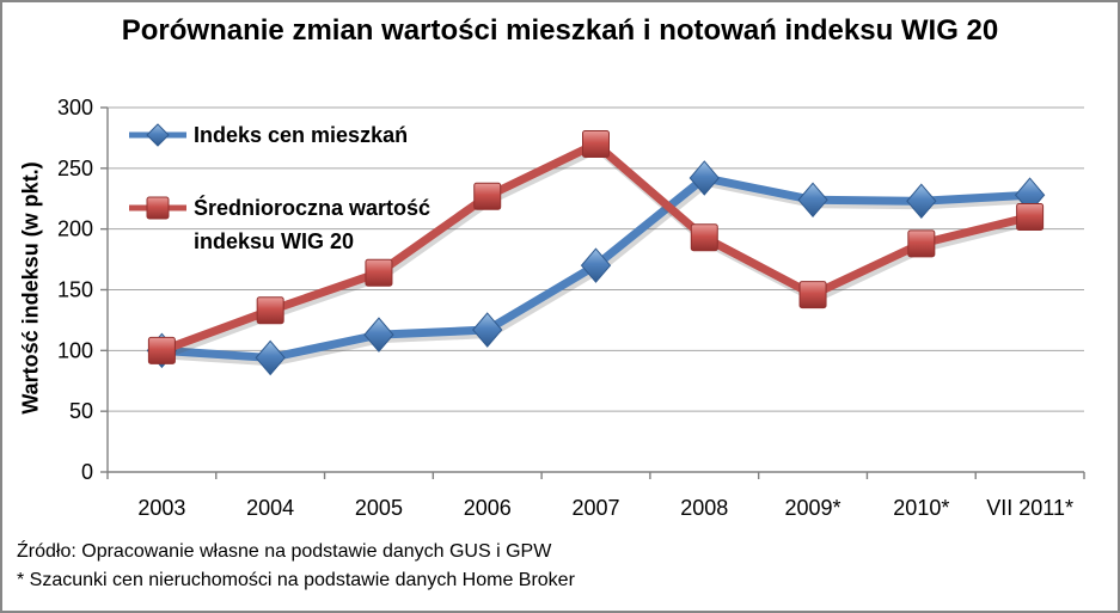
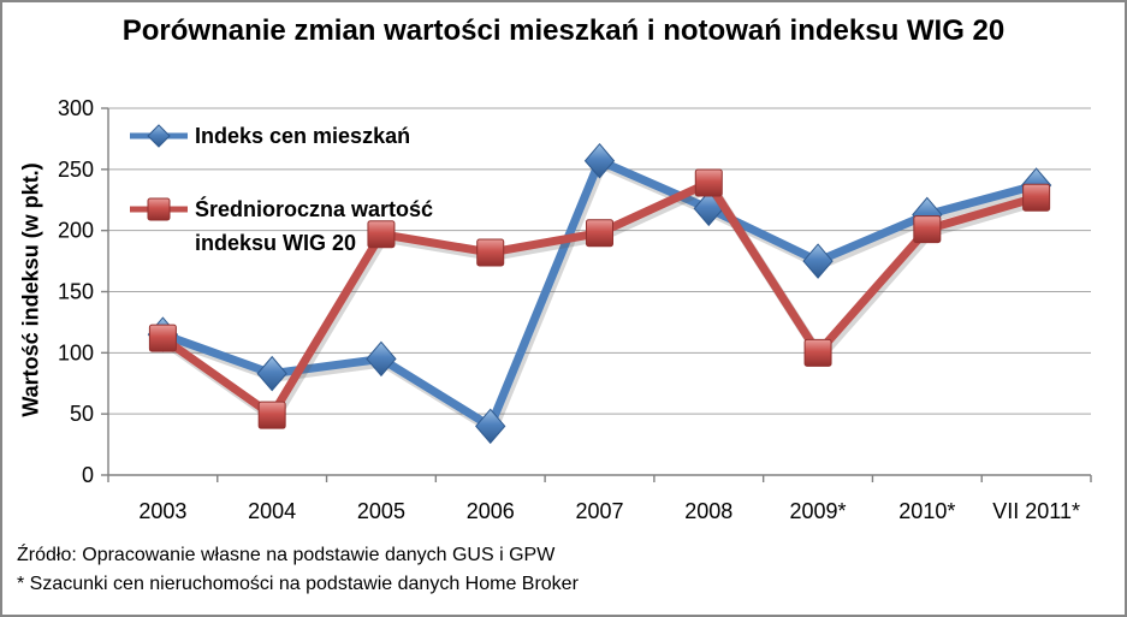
Indeks cen mieszkań/2003: 100 -> 115
Średnioroczna wartość indeksu WIG 20/2003: 100 -> 112
Indeks cen mieszkań/2004: 94 -> 83
Średnioroczna wartość indeksu WIG 20/2004: 133 -> 49
Indeks cen mieszkań/2005: 113 -> 95
Średnioroczna wartość indeksu WIG 20/2005: 164 -> 197
Indeks cen mieszkań/2006: 117 -> 40
Średnioroczna wartość indeksu WIG 20/2006: 227 -> 182
Indeks cen mieszkań/2007: 170 -> 257
Średnioroczna wartość indeksu WIG 20/2007: 270 -> 198
Indeks cen mieszkań/2008: 242 -> 218
Średnioroczna wartość indeksu WIG 20/2008: 193 -> 239
Indeks cen mieszkań/2009*: 224 -> 175
Średnioroczna wartość indeksu WIG 20/2009*: 146 -> 100
Indeks cen mieszkań/2010*: 223 -> 213
Średnioroczna wartość indeksu WIG 20/2010*: 188 -> 201
Indeks cen mieszkań/VII 2011*: 228 -> 237
Średnioroczna wartość indeksu WIG 20/VII 2011*: 210 -> 227
